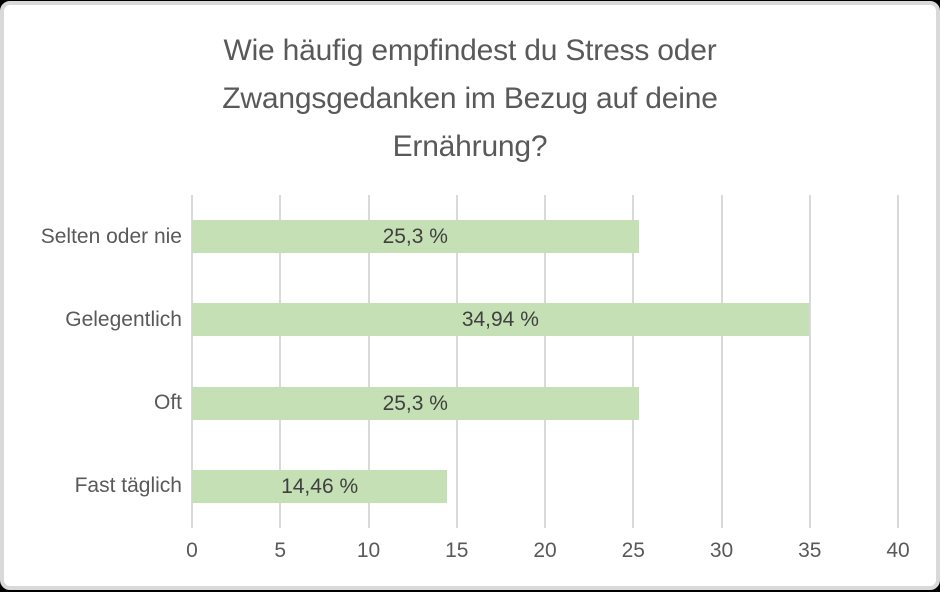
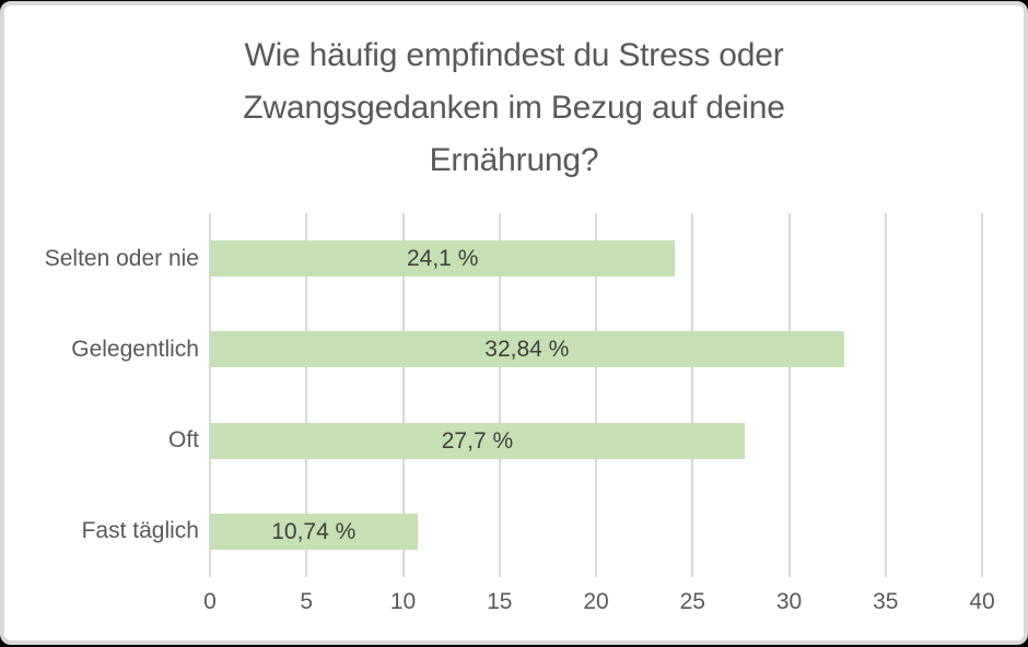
Selten oder nie: 25,3 -> 24,1
Gelegentlich: 34,94 -> 32,84
Oft: 25,3 -> 27,7
Fast täglich: 14,46 -> 10,74
